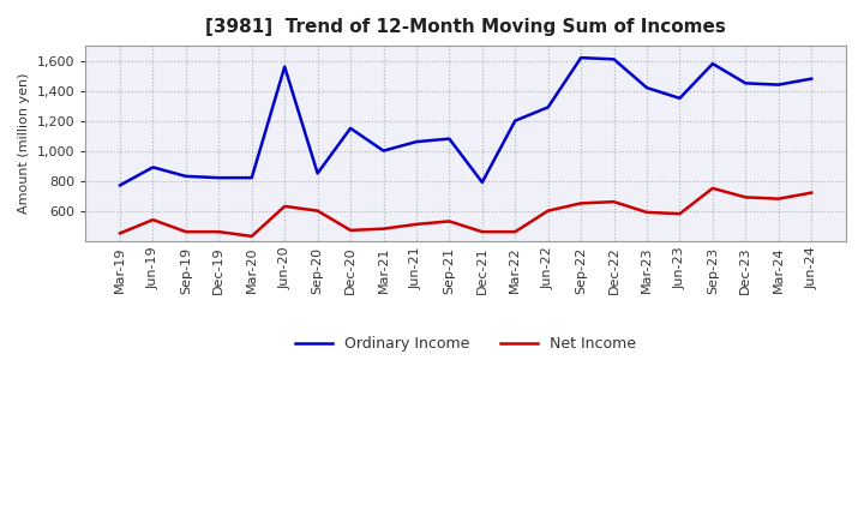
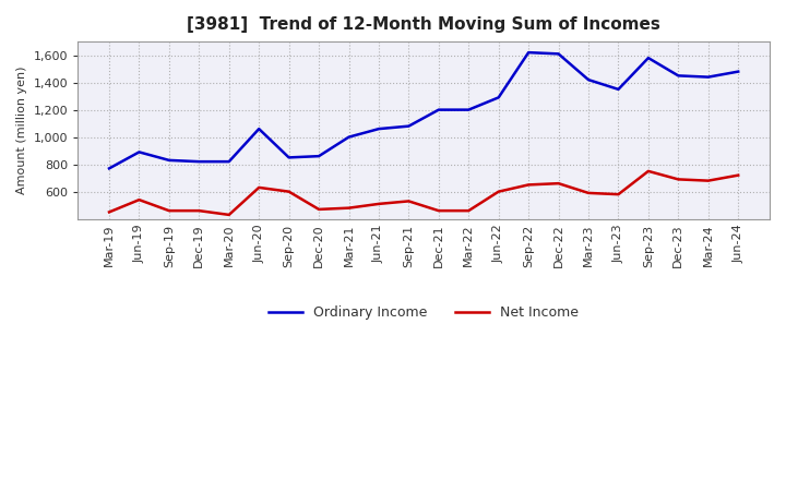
Ordinary Income/Jun-20: 1,560 -> 1,060
Ordinary Income/Dec-20: 1,150 -> 860
Ordinary Income/Dec-21: 790 -> 1,200
